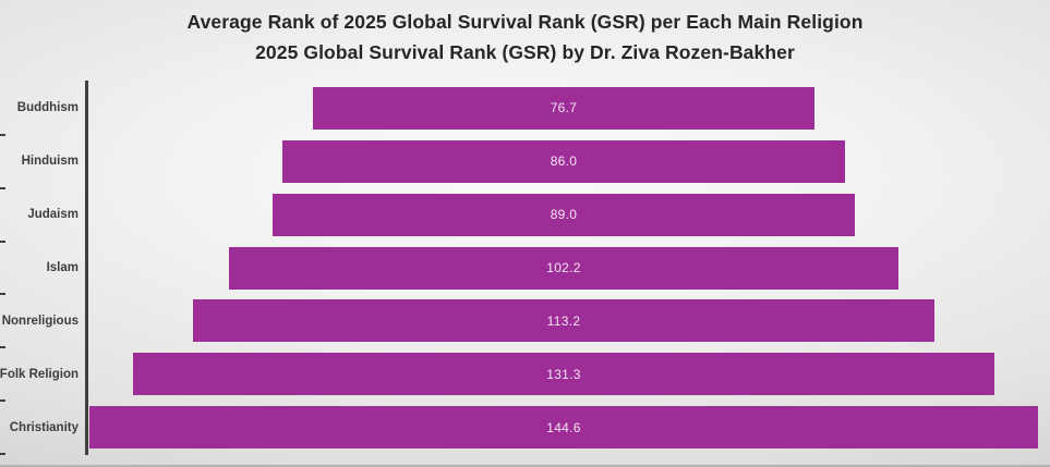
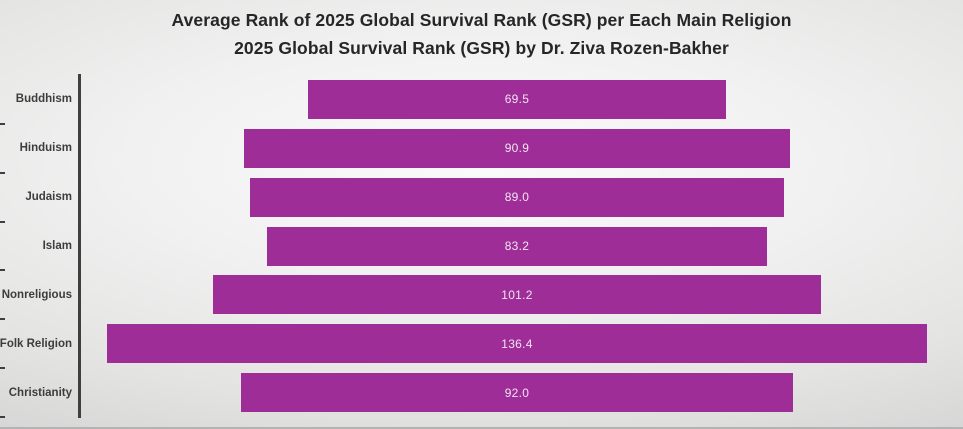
Buddhism: 76.7 -> 69.5
Hinduism: 86.0 -> 90.9
Islam: 102.2 -> 83.2
Nonreligious: 113.2 -> 101.2
Folk Religion: 131.3 -> 136.4
Christianity: 144.6 -> 92.0
